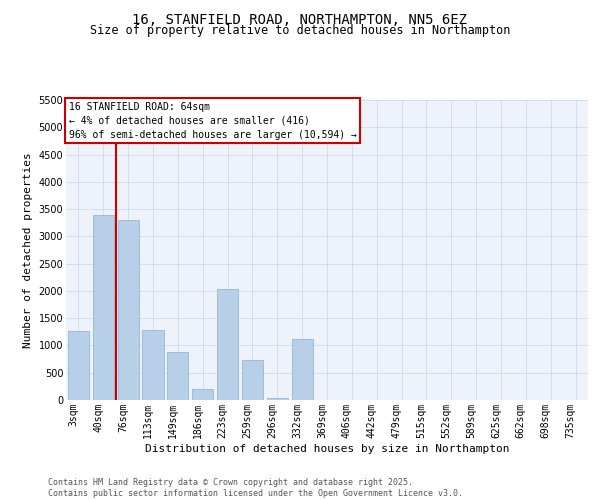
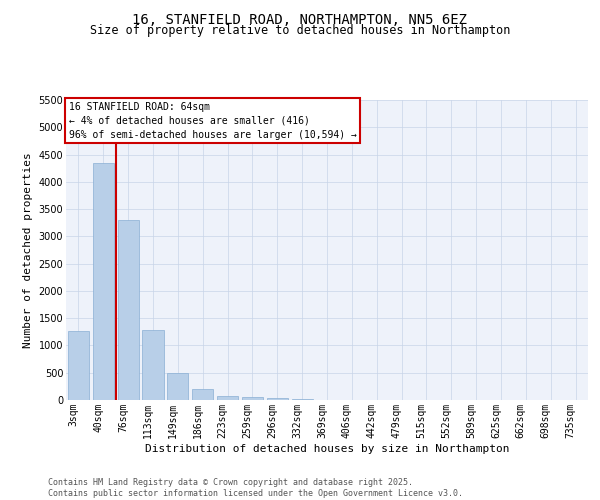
40sqm: 3400 -> 4350
149sqm: 880 -> 500
223sqm: 2040 -> 80
259sqm: 740 -> 60
332sqm: 1120 -> 20
